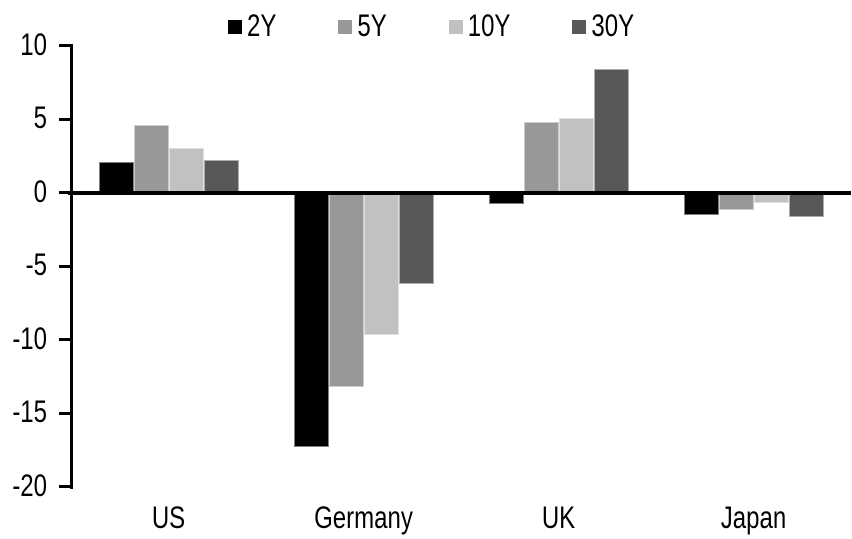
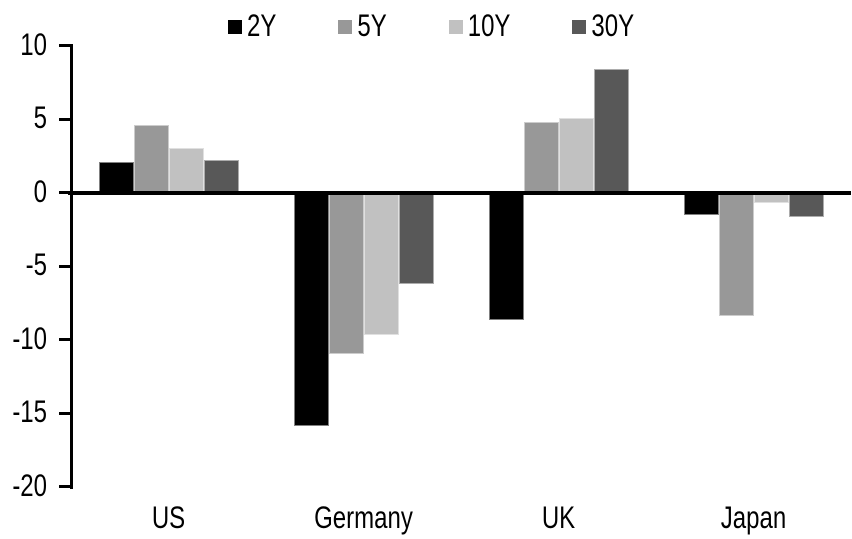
2Y/Germany: -17.3 -> -15.9
5Y/Germany: -13.2 -> -11.0
2Y/UK: -0.8 -> -8.7
5Y/Japan: -1.2 -> -8.4
